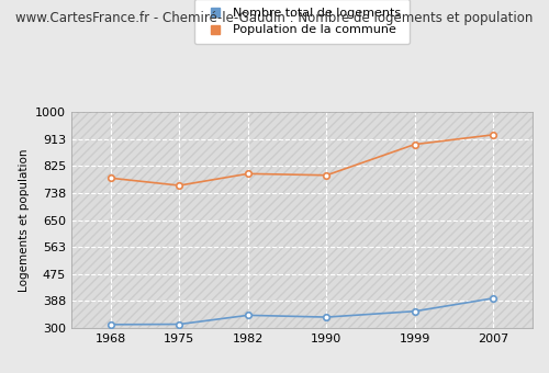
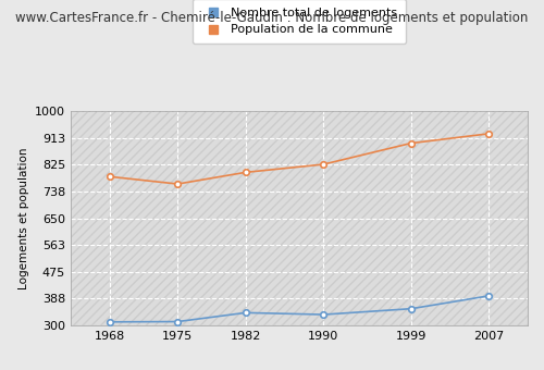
Population de la commune/1990: 795 -> 826
